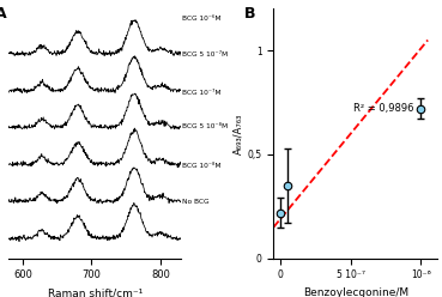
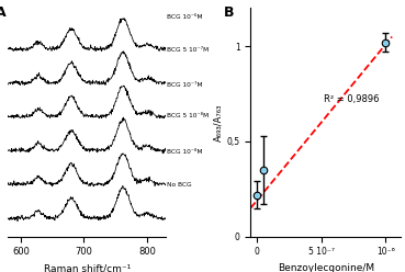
10⁻⁶: 0,72 -> 1,02
